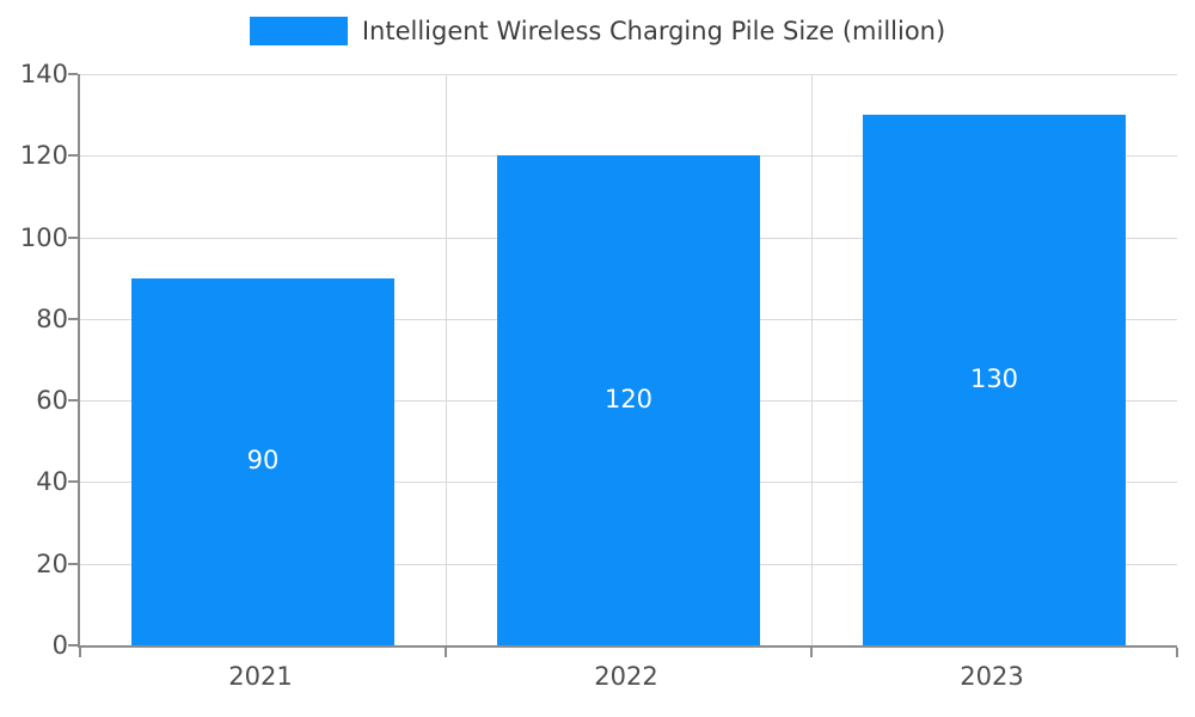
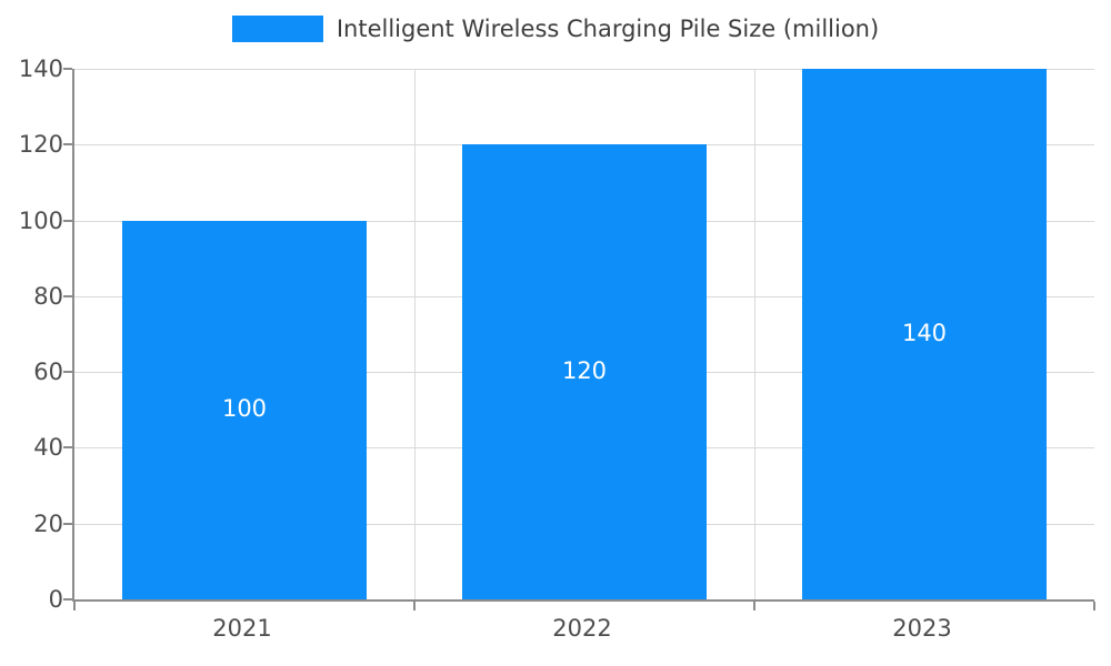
2021: 90 -> 100
2023: 130 -> 140
